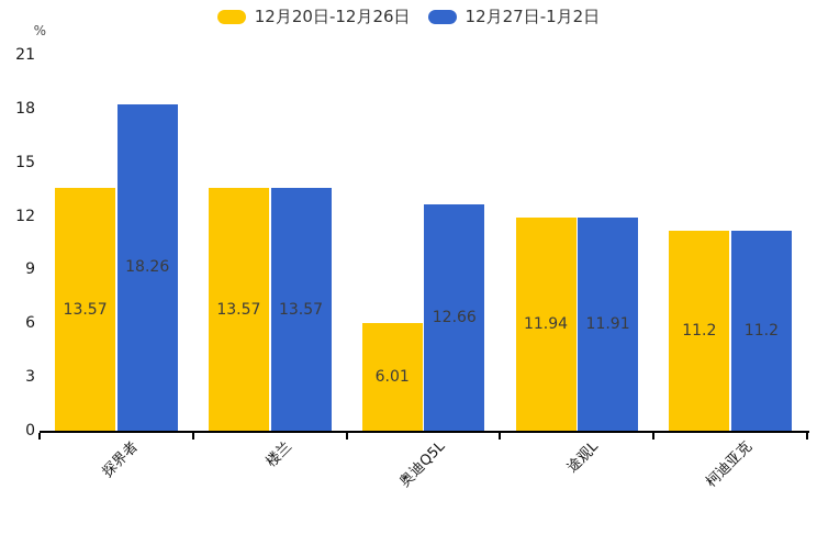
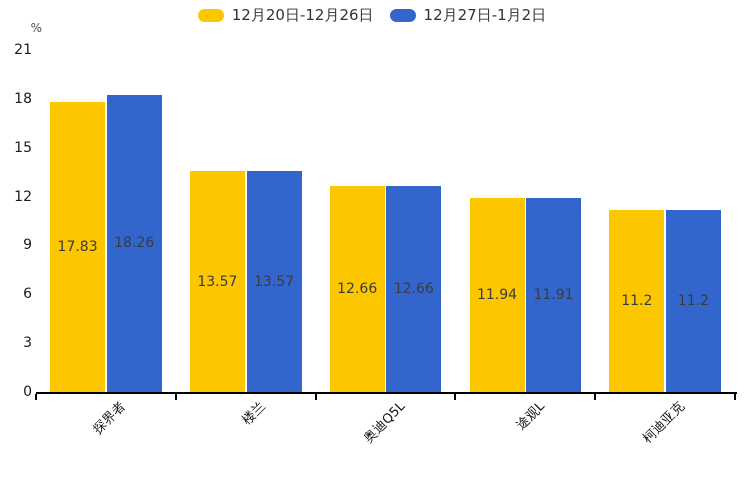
12月20日-12月26日/探界者: 13.57 -> 17.83
12月20日-12月26日/奥迪Q5L: 6.01 -> 12.66
